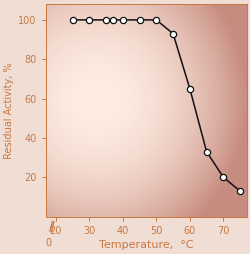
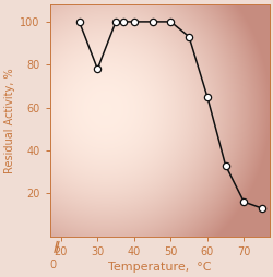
30: 100 -> 78
70: 20 -> 16
